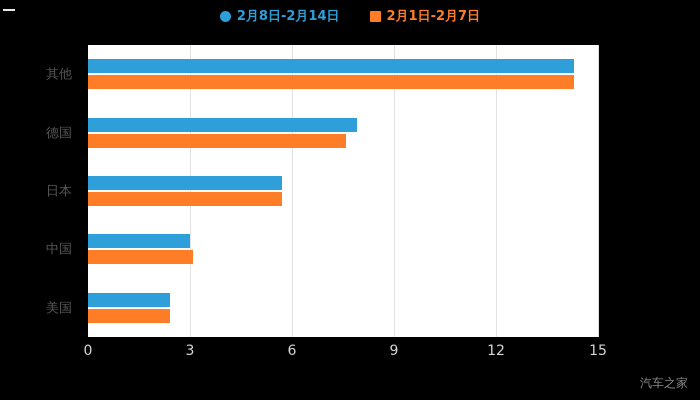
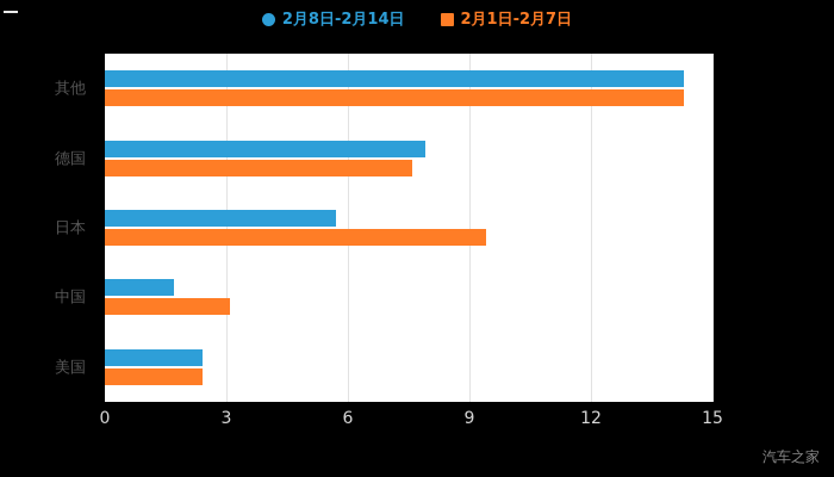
2月1日-2月7日/日本: 5.7 -> 9.4
2月8日-2月14日/中国: 3.0 -> 1.7
